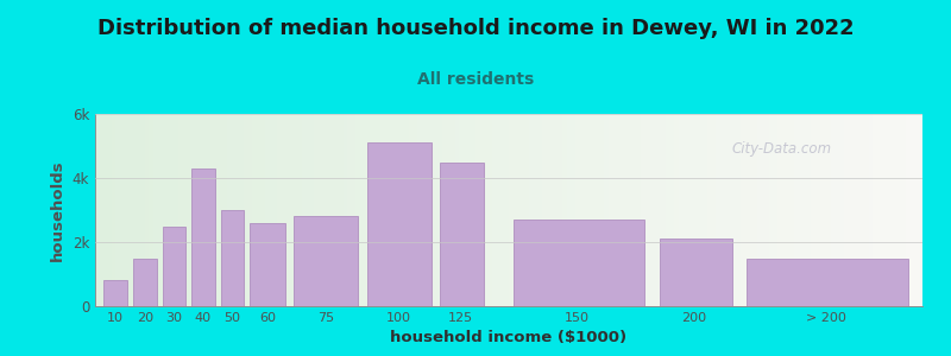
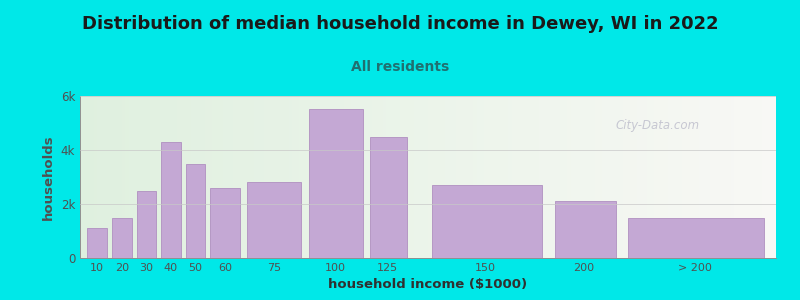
10: 0.8k -> 1.1k
50: 3.0k -> 3.5k
100: 5.1k -> 5.5k
